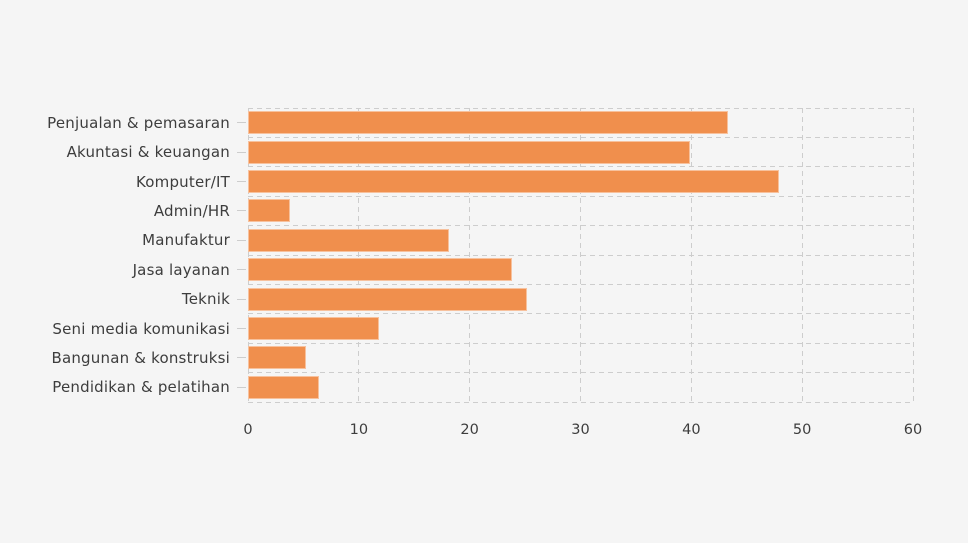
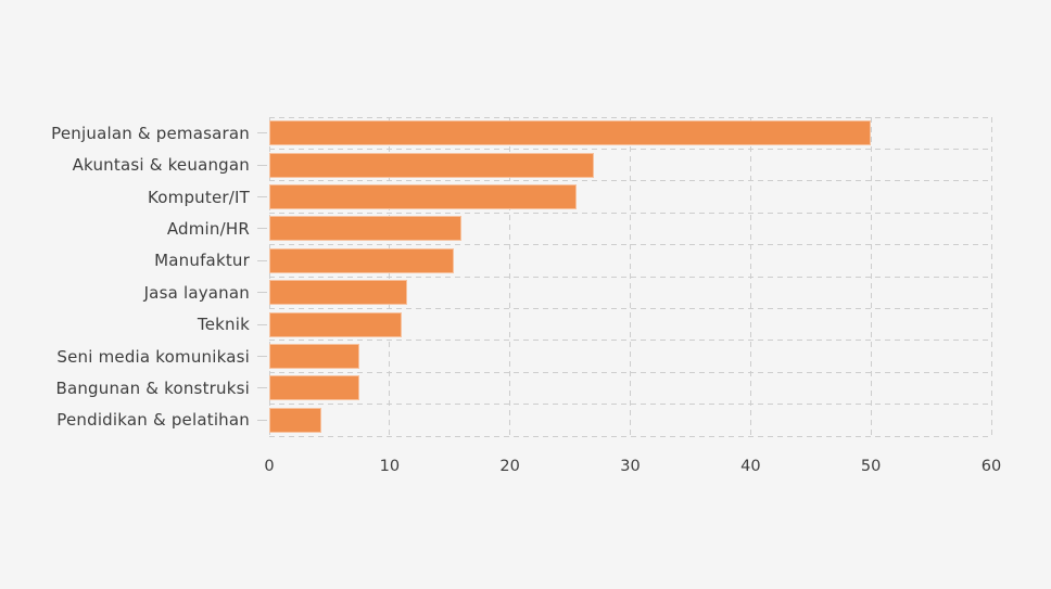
Penjualan & pemasaran: 43.3 -> 50.0
Akuntasi & keuangan: 39.9 -> 27.0
Komputer/IT: 47.9 -> 25.5
Admin/HR: 3.8 -> 16.0
Manufaktur: 18.1 -> 15.3
Jasa layanan: 23.8 -> 11.5
Teknik: 25.2 -> 11.0
Seni media komunikasi: 11.8 -> 7.5
Bangunan & konstruksi: 5.2 -> 7.5
Pendidikan & pelatihan: 6.4 -> 4.3
